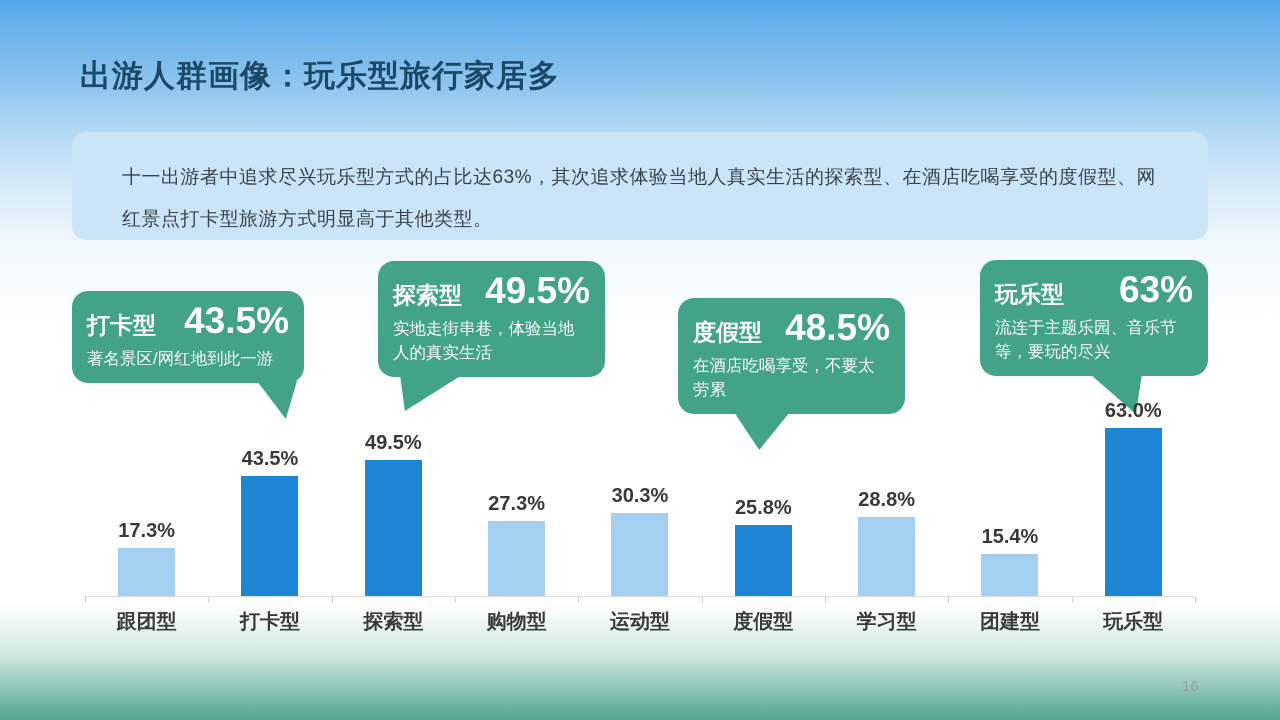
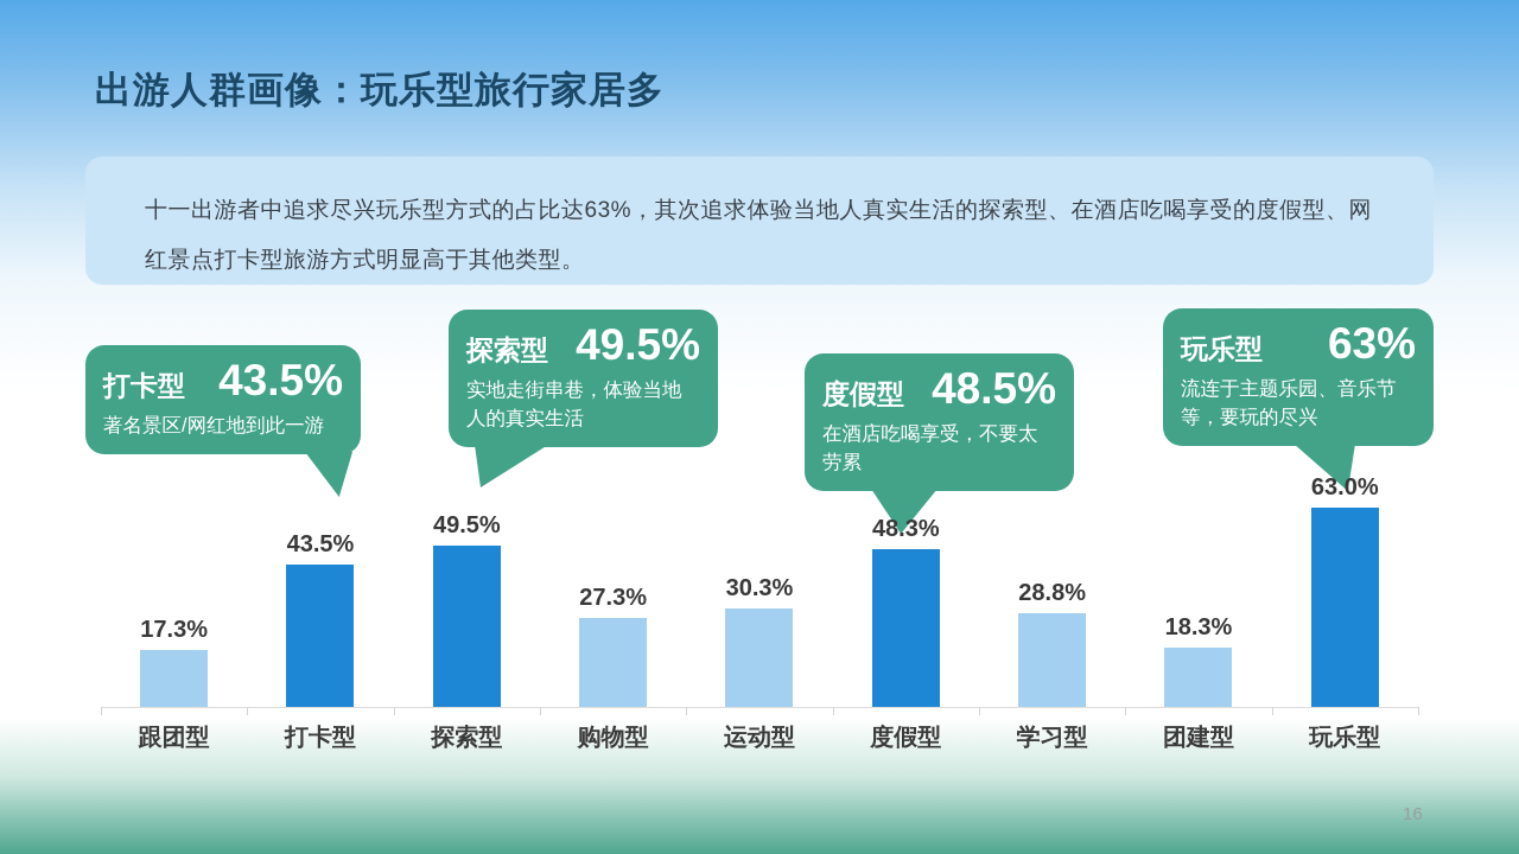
度假型: 25.8% -> 48.3%
团建型: 15.4% -> 18.3%
